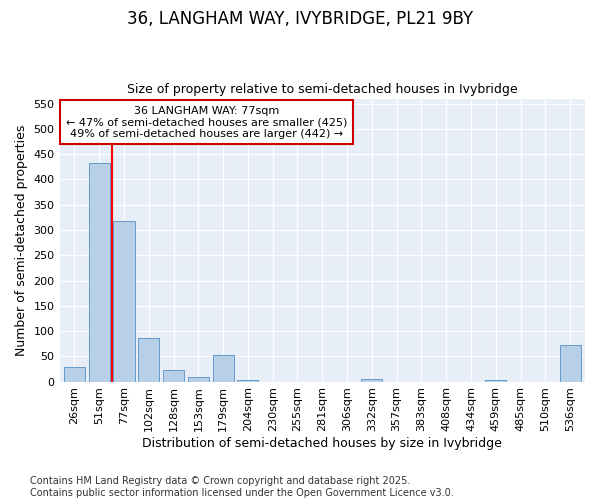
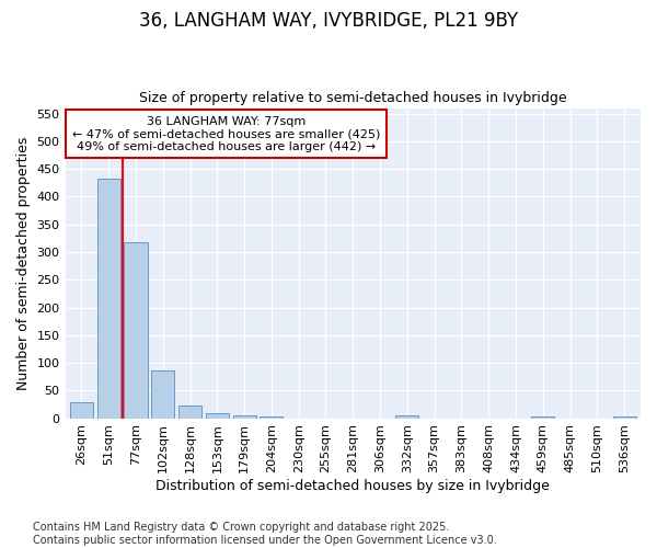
179sqm: 52 -> 6
536sqm: 72 -> 4
